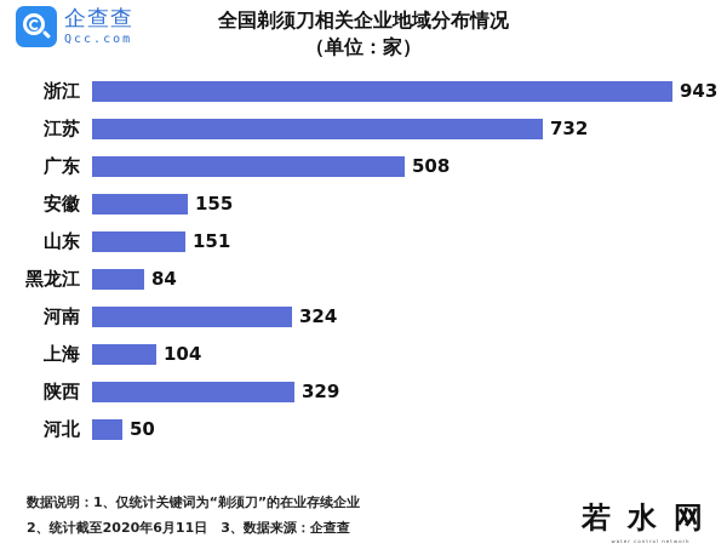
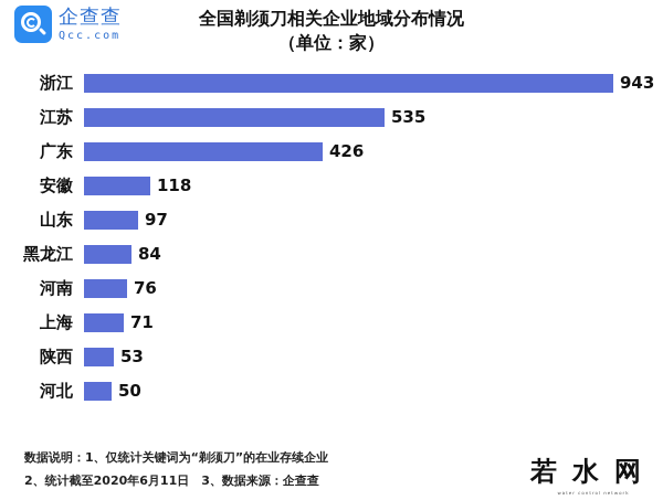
江苏: 732 -> 535
广东: 508 -> 426
安徽: 155 -> 118
山东: 151 -> 97
河南: 324 -> 76
上海: 104 -> 71
陕西: 329 -> 53
